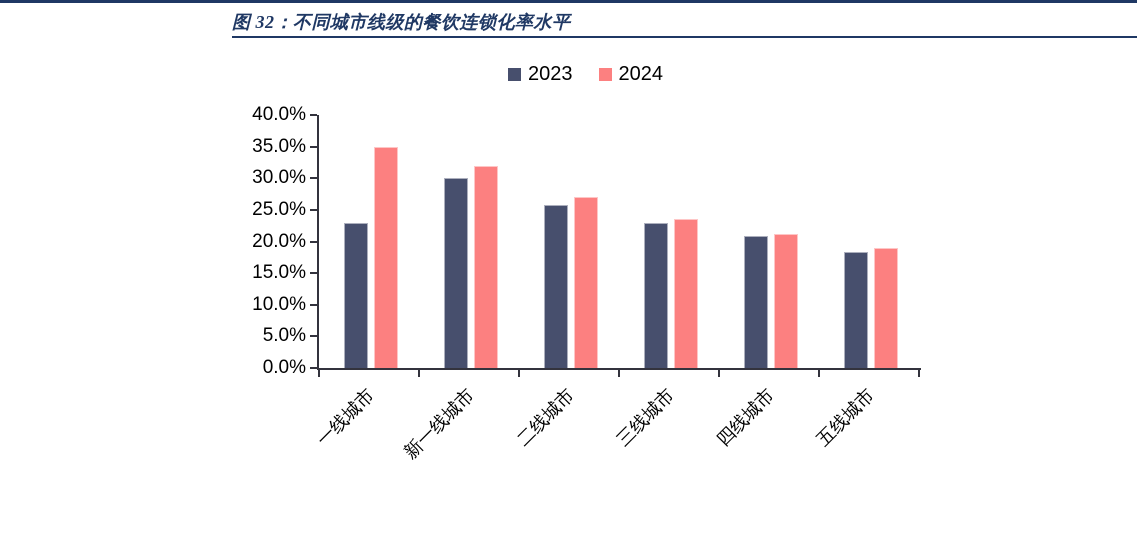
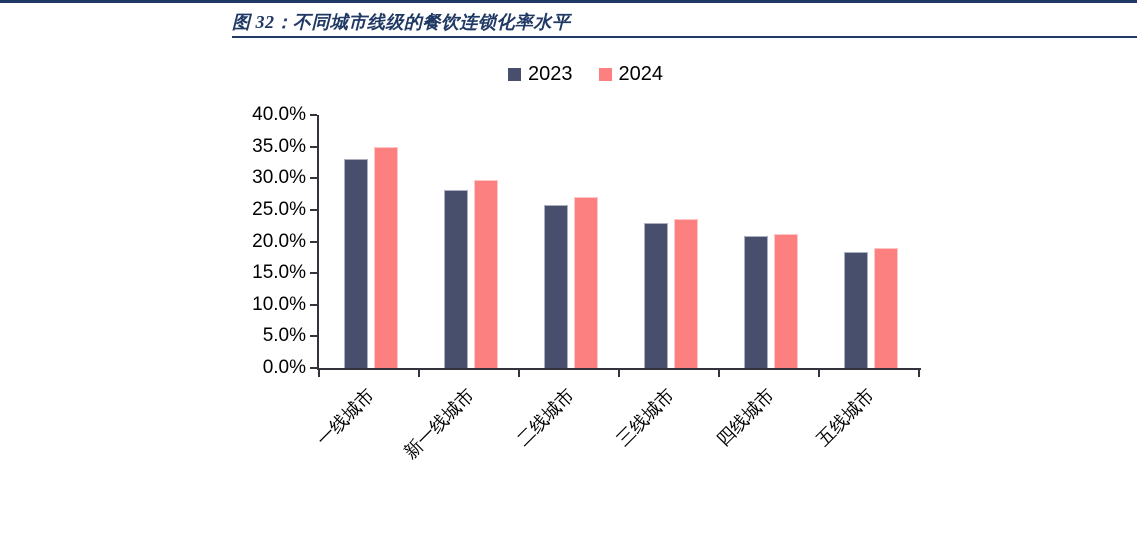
2023/一线城市: 23% -> 33%
2023/新一线城市: 30% -> 28%
2024/新一线城市: 32% -> 30%
